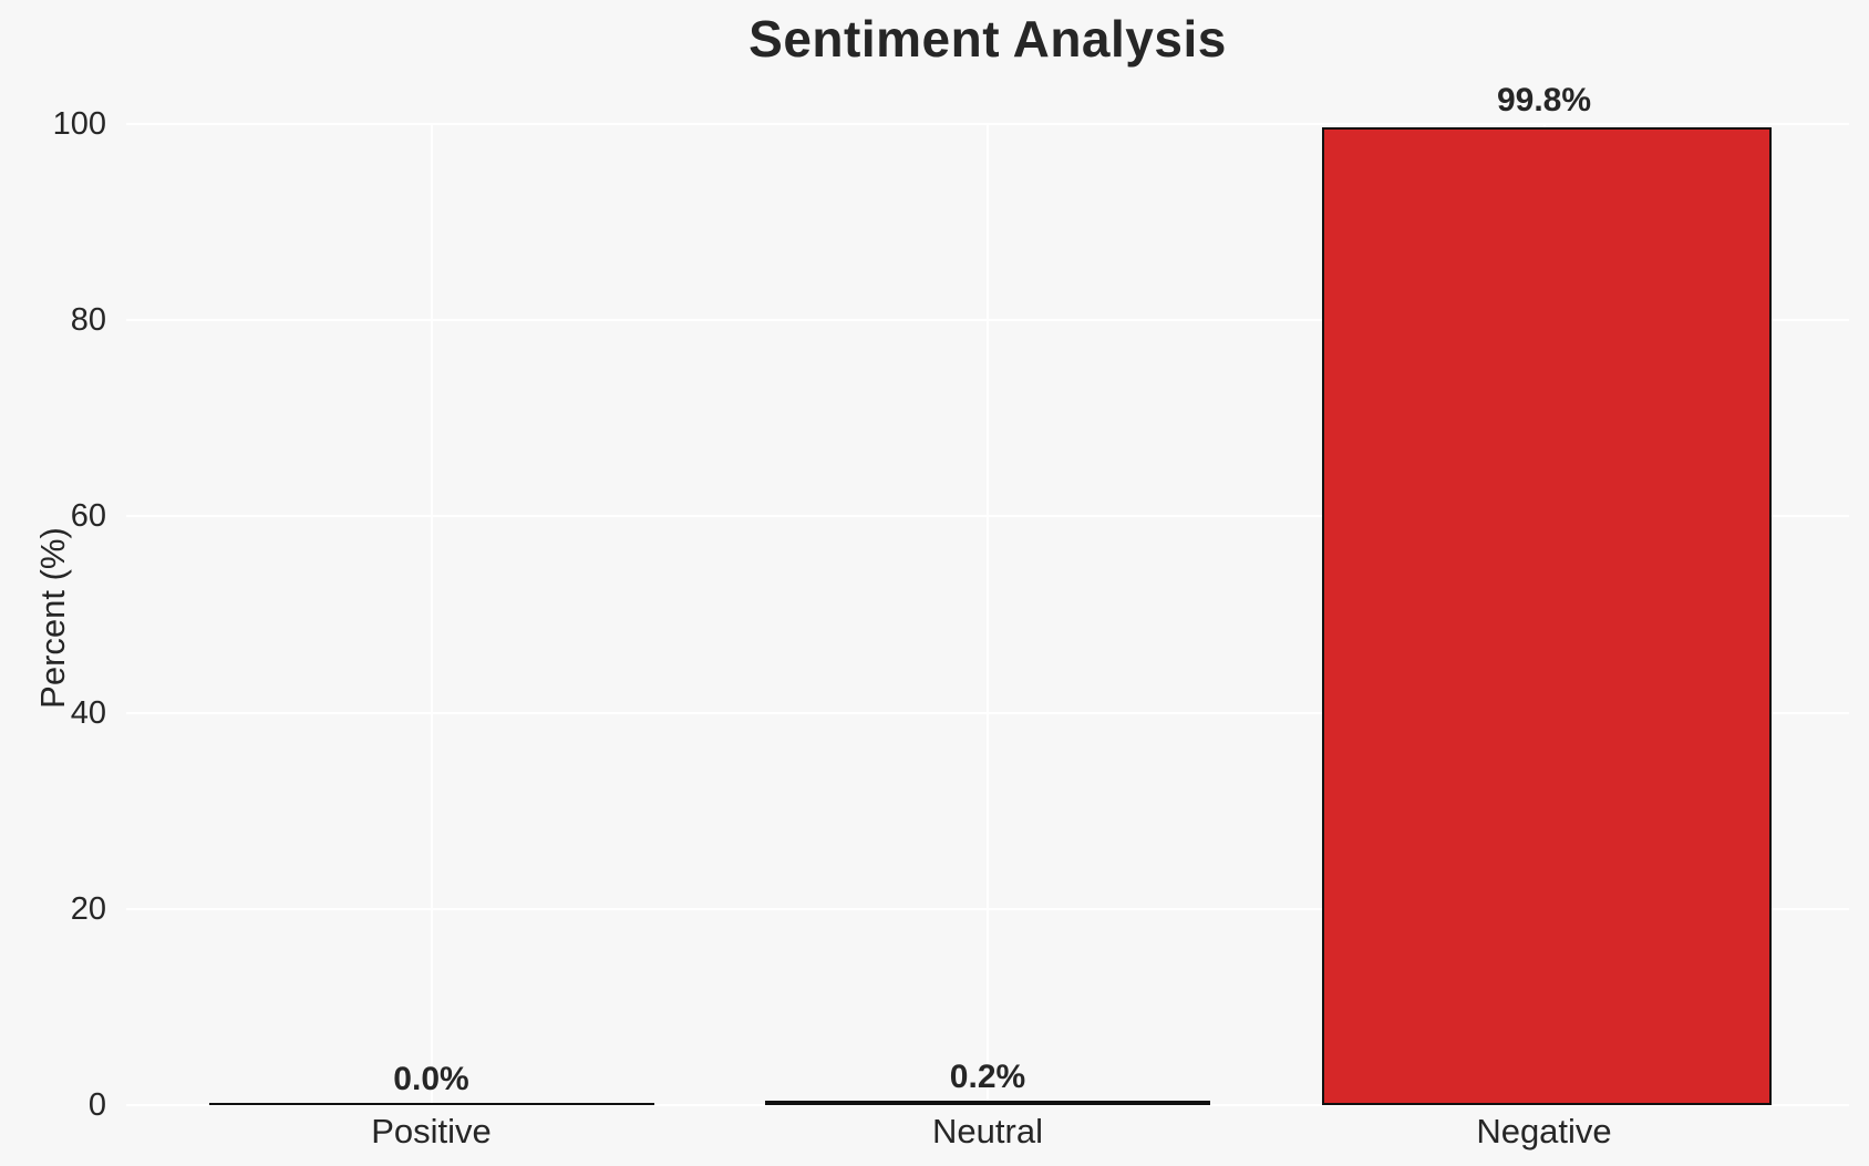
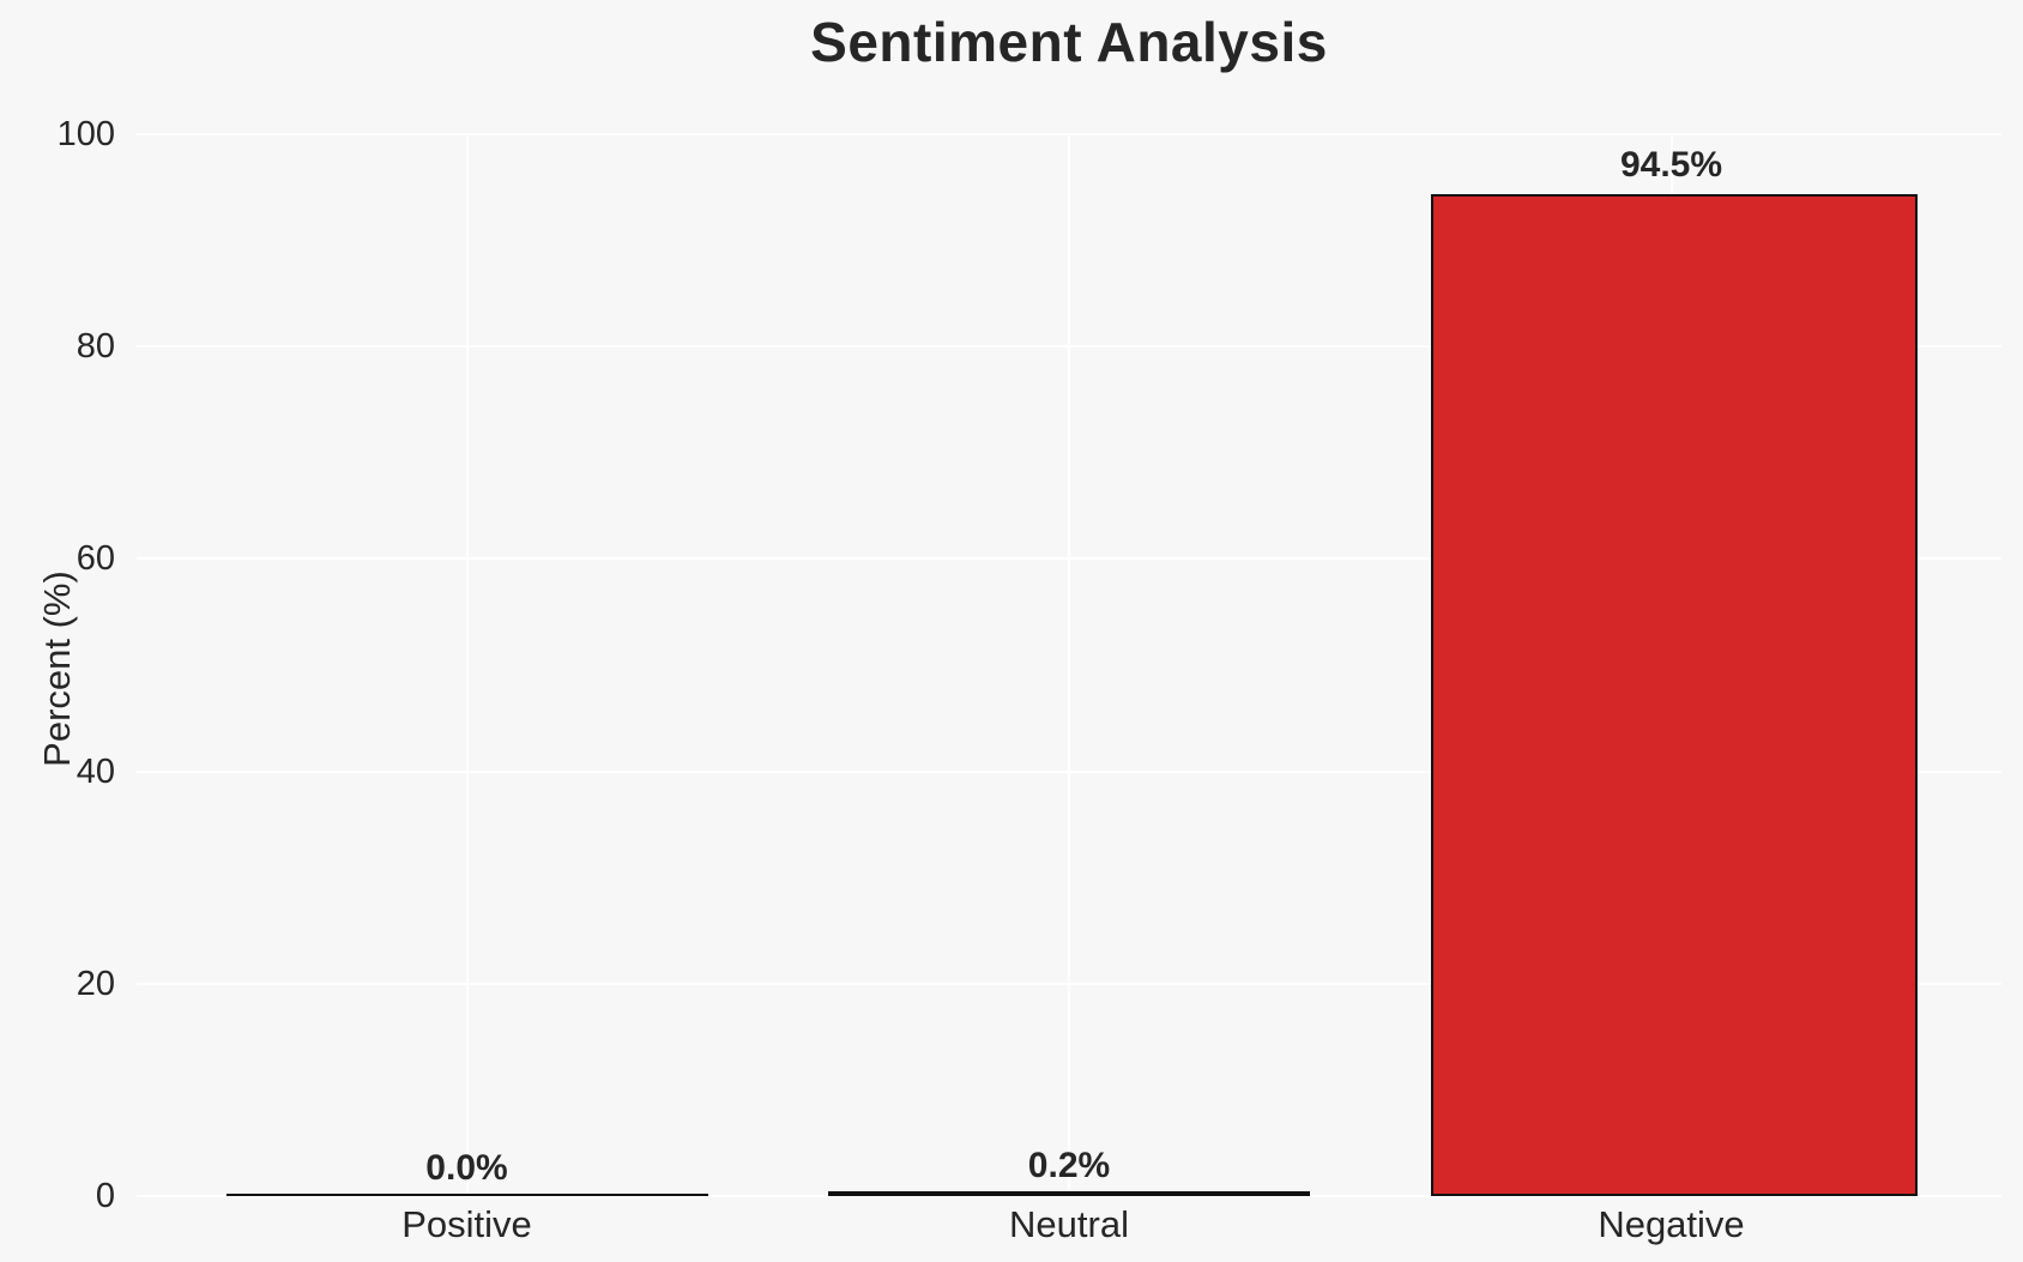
Negative: 99.8% -> 94.5%
